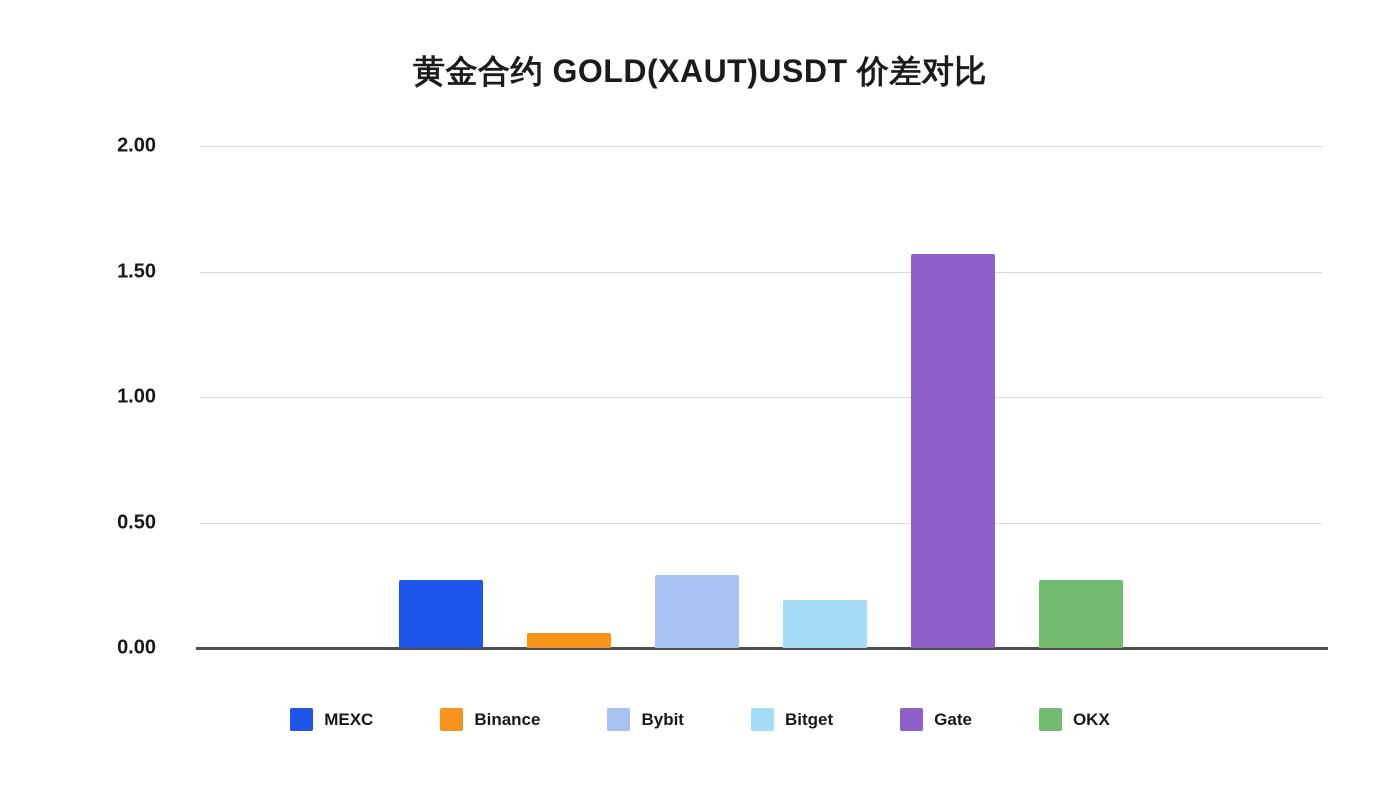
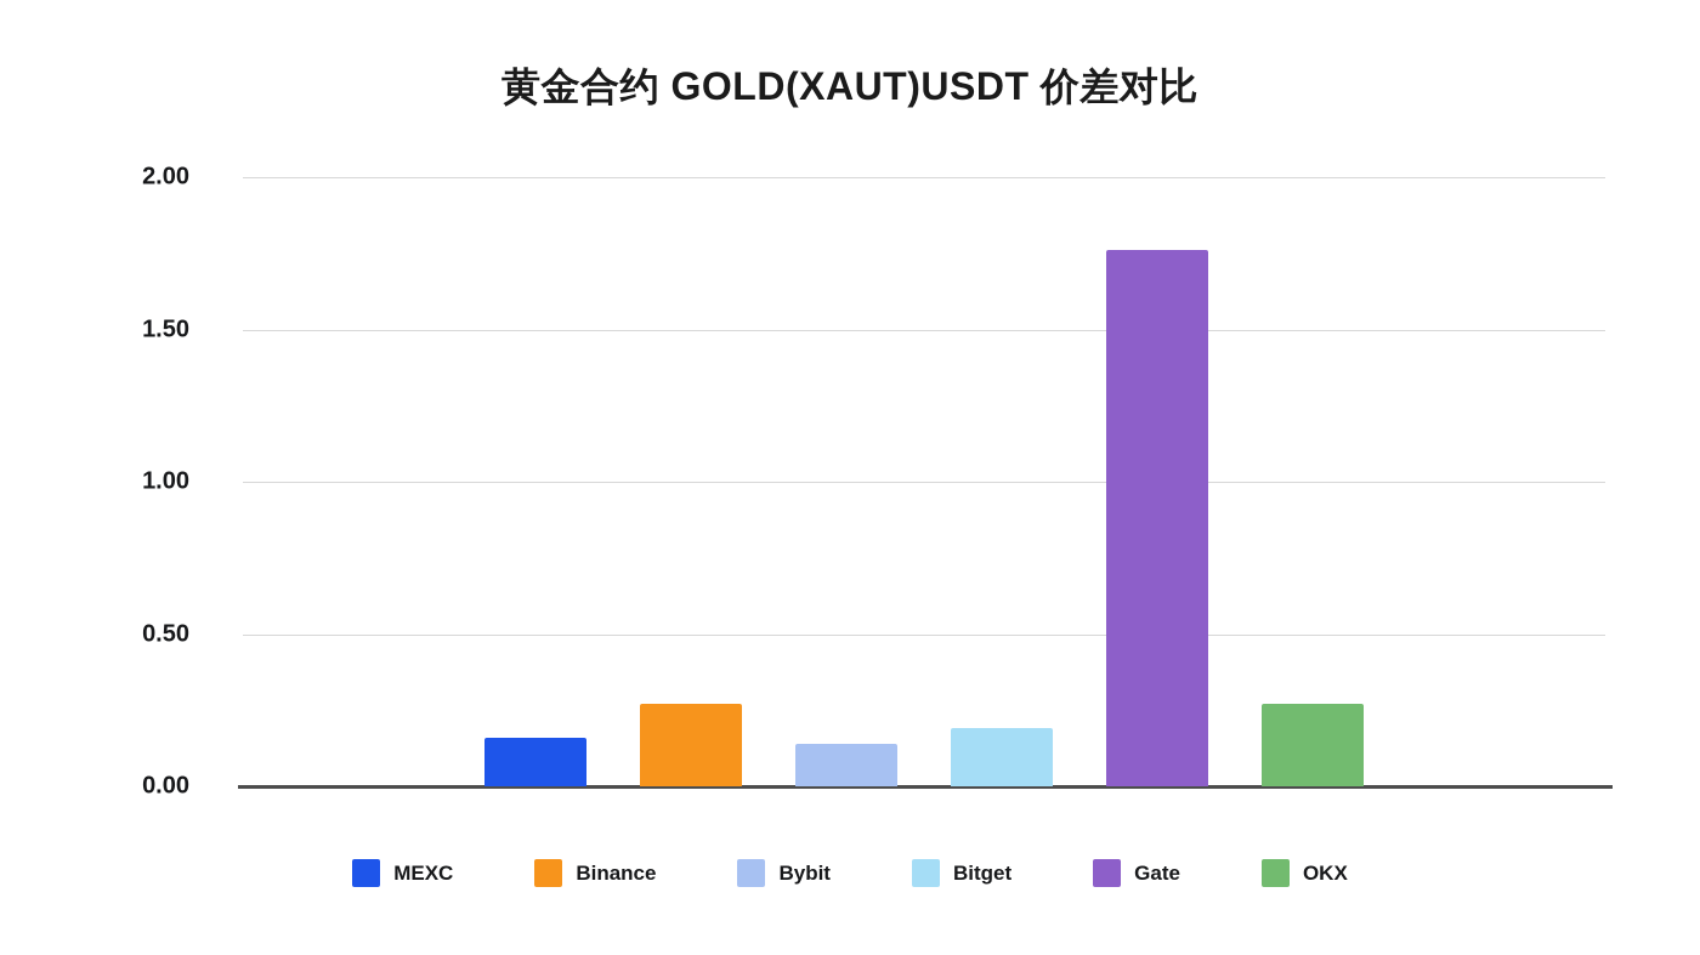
MEXC: 0.27 -> 0.16
Binance: 0.06 -> 0.27
Bybit: 0.29 -> 0.14
Gate: 1.57 -> 1.76
